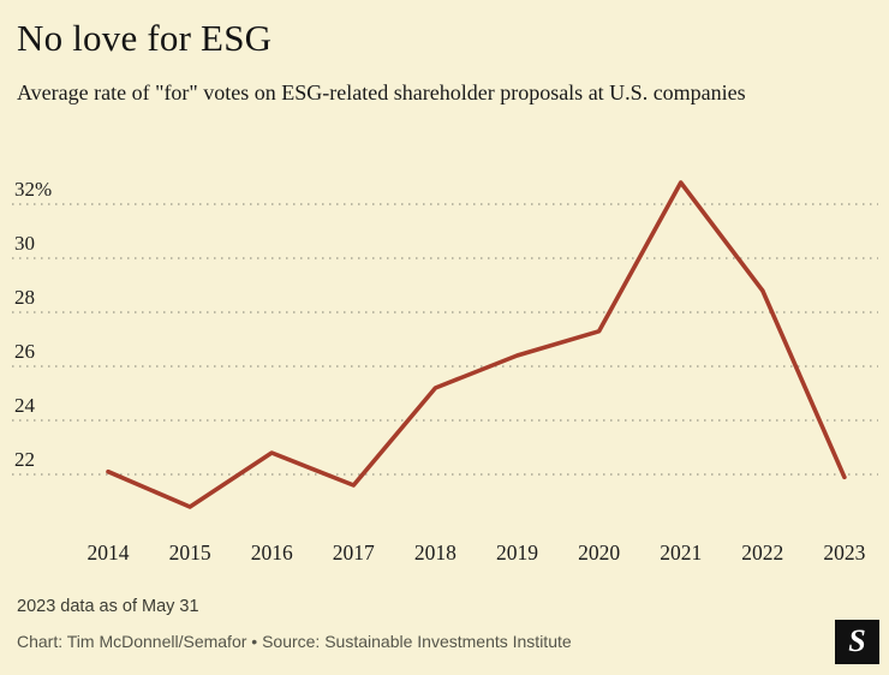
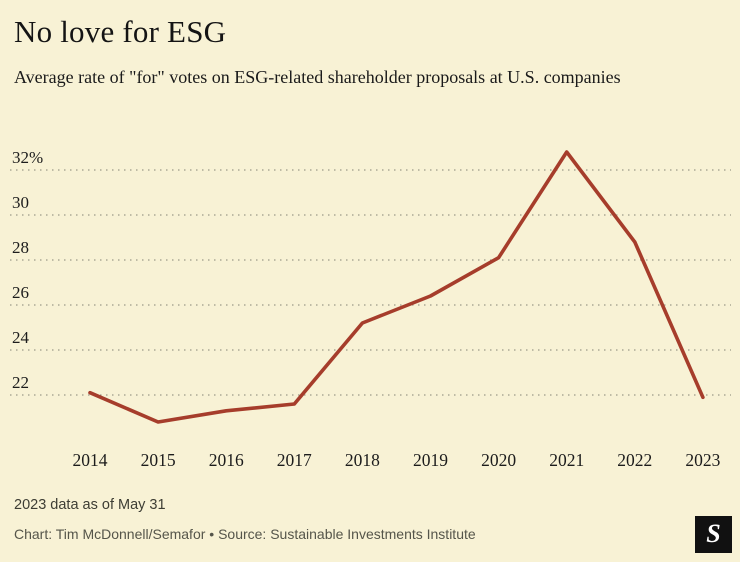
2016: 22.8% -> 21.3%
2020: 27.3% -> 28.1%
